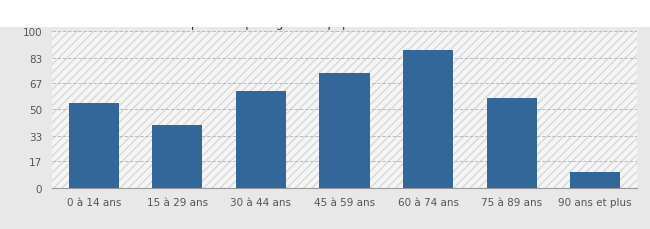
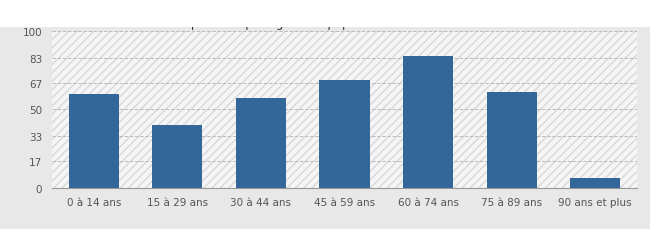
0 à 14 ans: 54 -> 60
30 à 44 ans: 62 -> 57
45 à 59 ans: 73 -> 69
60 à 74 ans: 88 -> 84
75 à 89 ans: 57 -> 61
90 ans et plus: 10 -> 6
